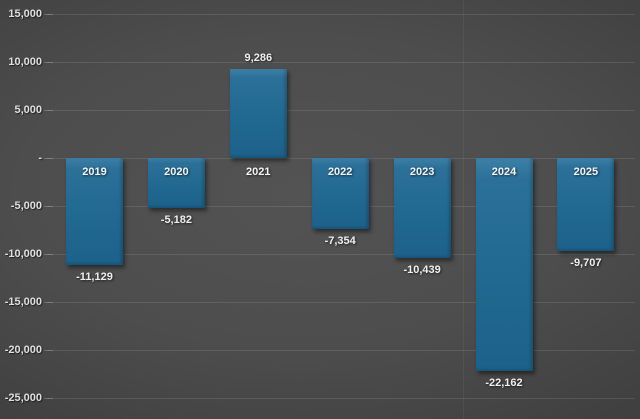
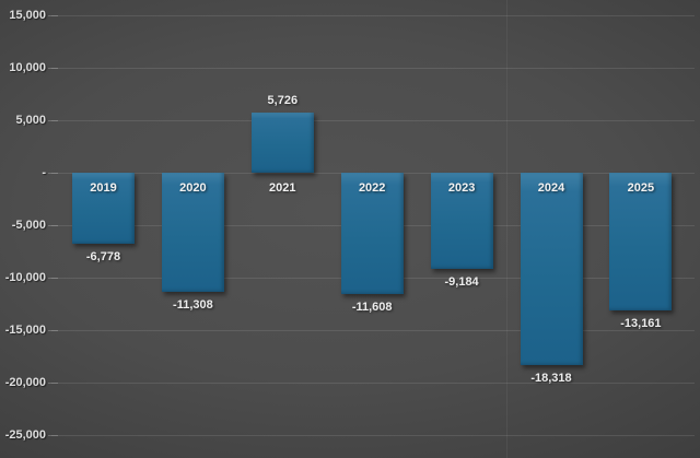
2019: -11,129 -> -6,778
2020: -5,182 -> -11,308
2021: 9,286 -> 5,726
2022: -7,354 -> -11,608
2023: -10,439 -> -9,184
2024: -22,162 -> -18,318
2025: -9,707 -> -13,161
